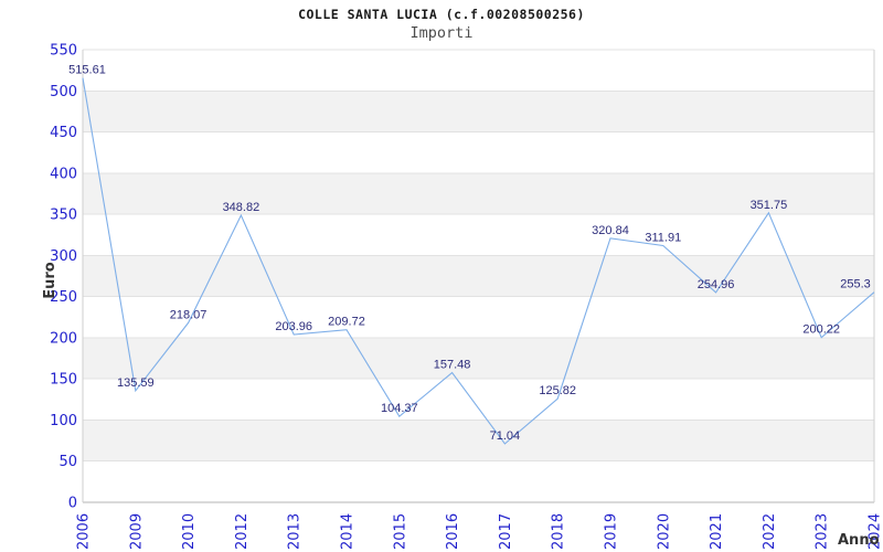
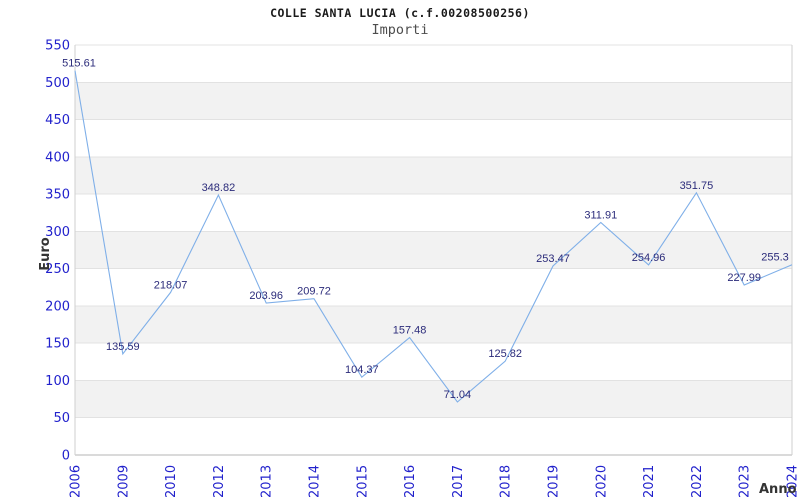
2019: 320.84 -> 253.47
2023: 200.22 -> 227.99
